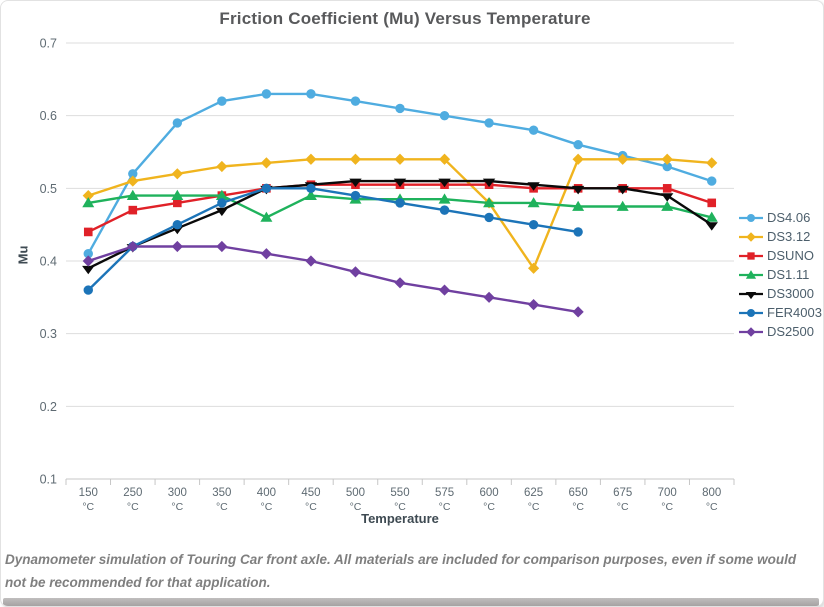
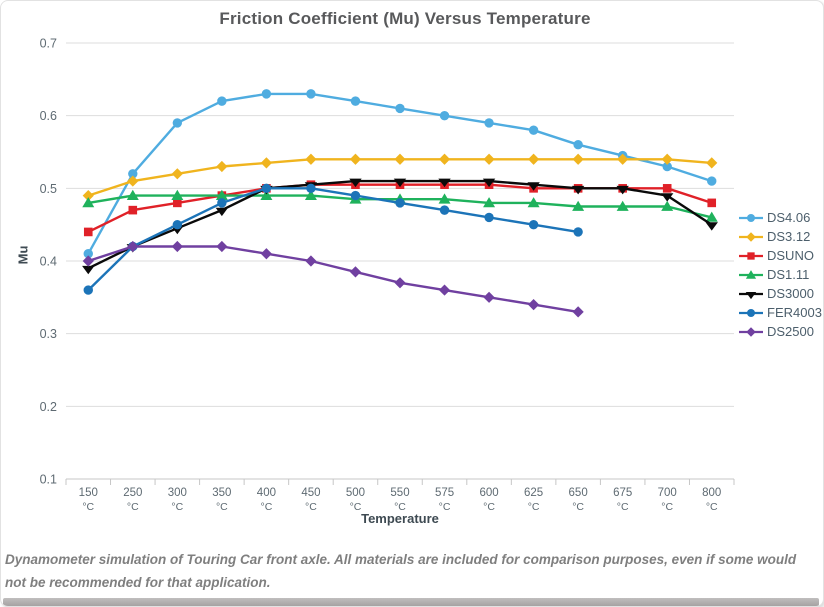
DS1.11/400: 0.46 -> 0.49
DS3.12/600: 0.48 -> 0.54
DS3.12/625: 0.39 -> 0.54
